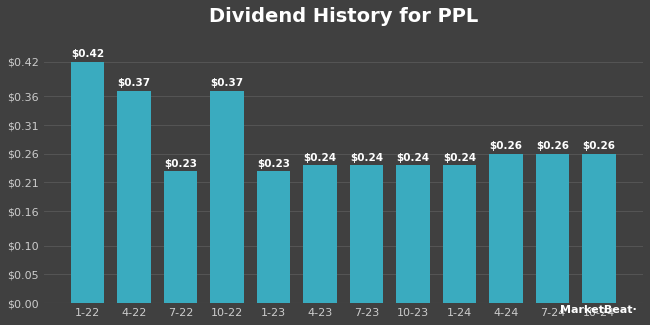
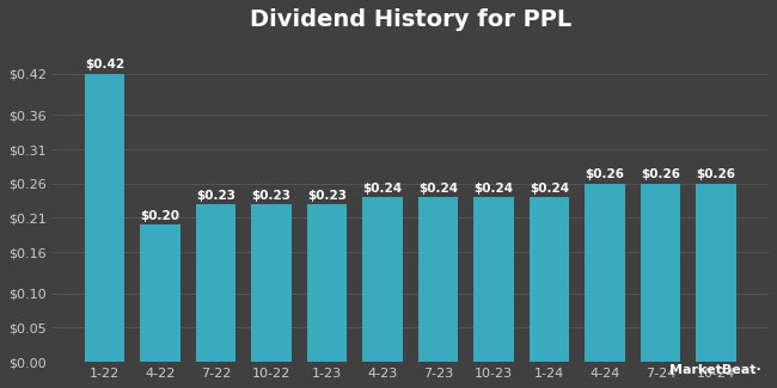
4-22: $0.37 -> $0.20
10-22: $0.37 -> $0.23
